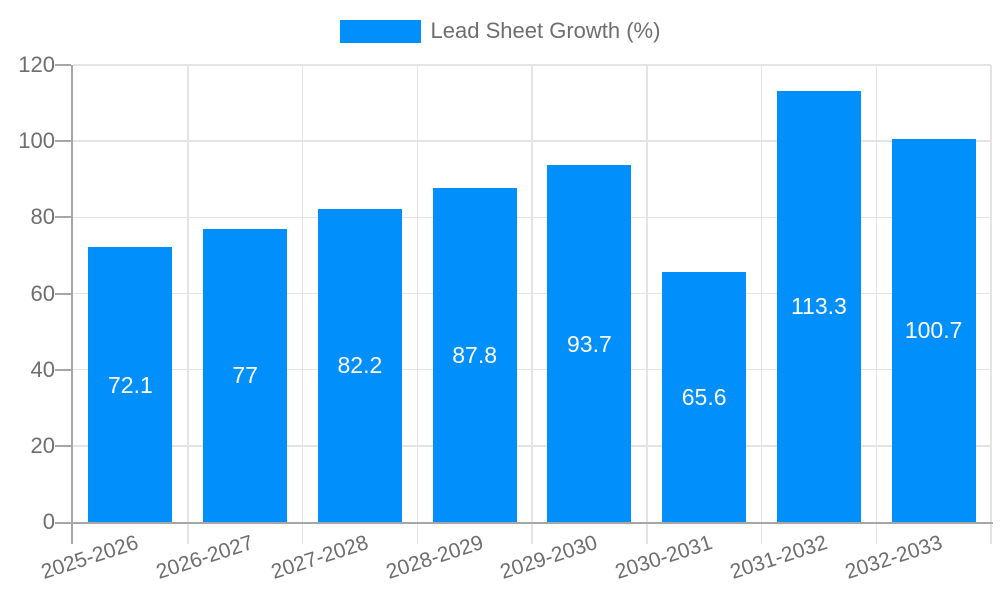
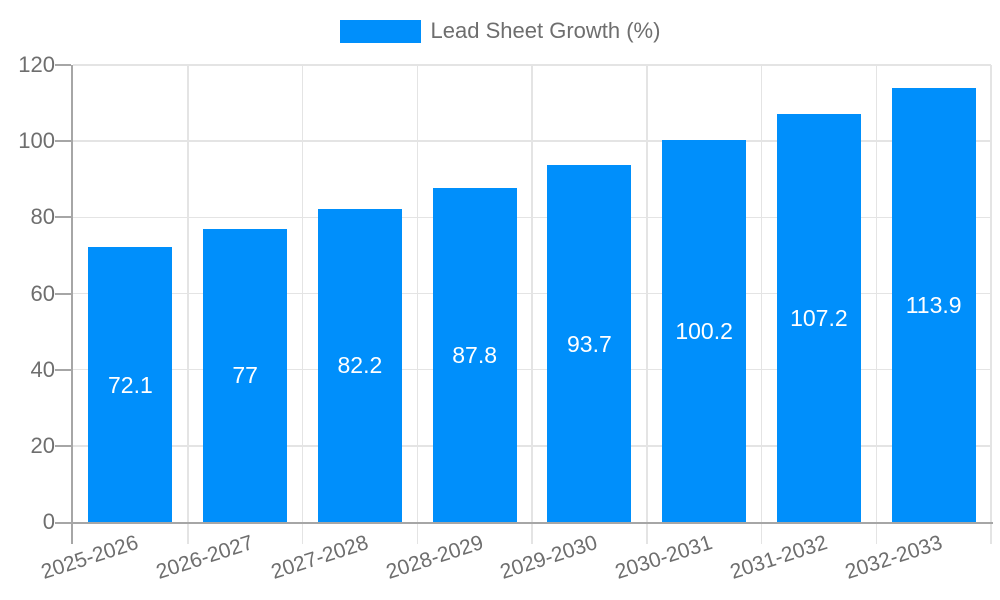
2030-2031: 65.6 -> 100.2
2031-2032: 113.3 -> 107.2
2032-2033: 100.7 -> 113.9
